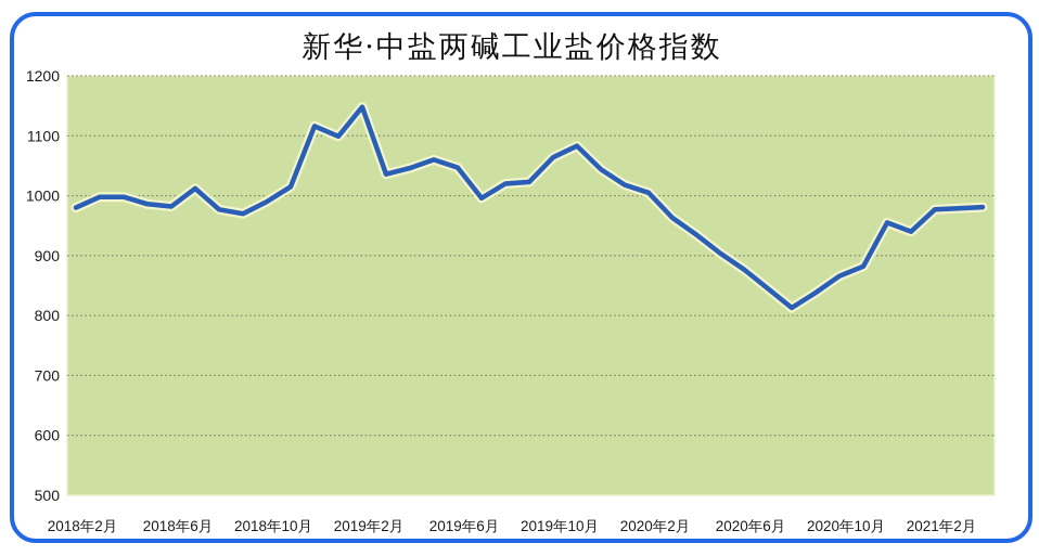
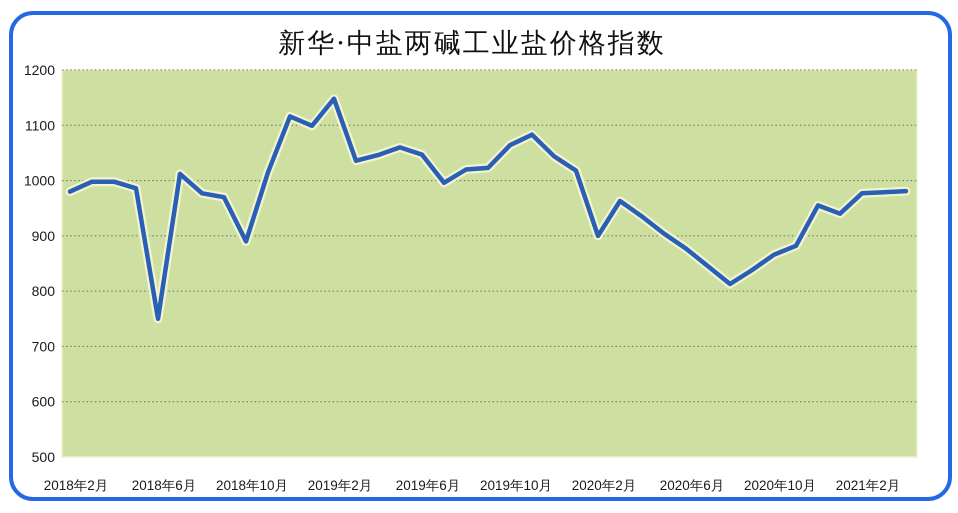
2018年6月: 980 -> 750
2018年10月: 990 -> 890
2020年2月: 1000 -> 900
